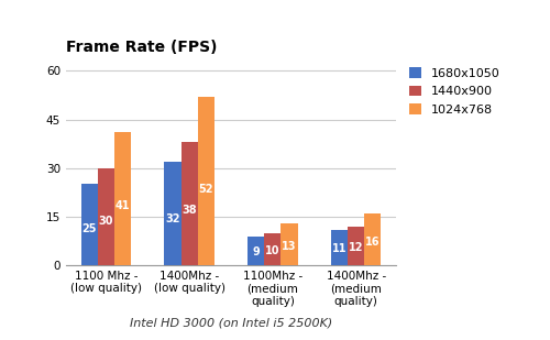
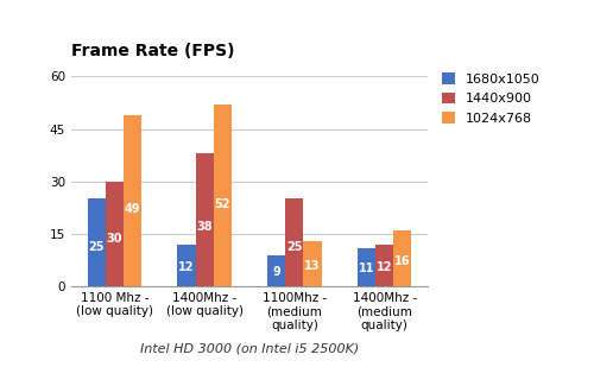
1024x768/1100 Mhz - (low quality): 41 -> 49
1680x1050/1400Mhz - (low quality): 32 -> 12
1440x900/1100Mhz - (medium quality): 10 -> 25
